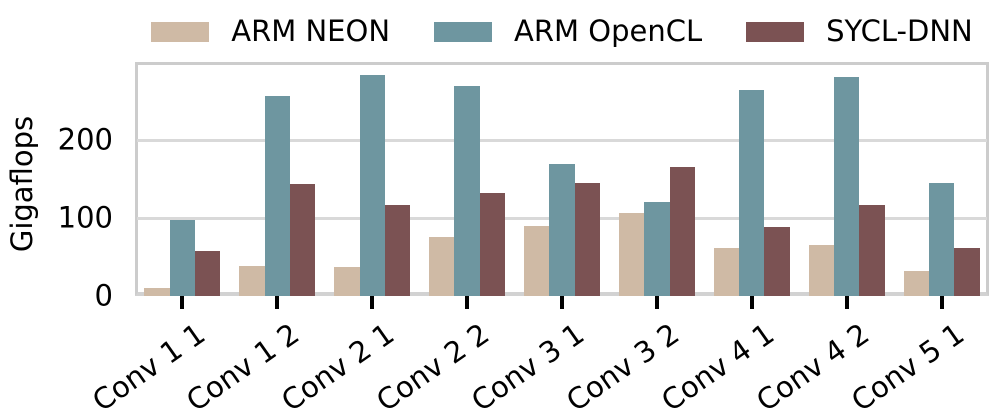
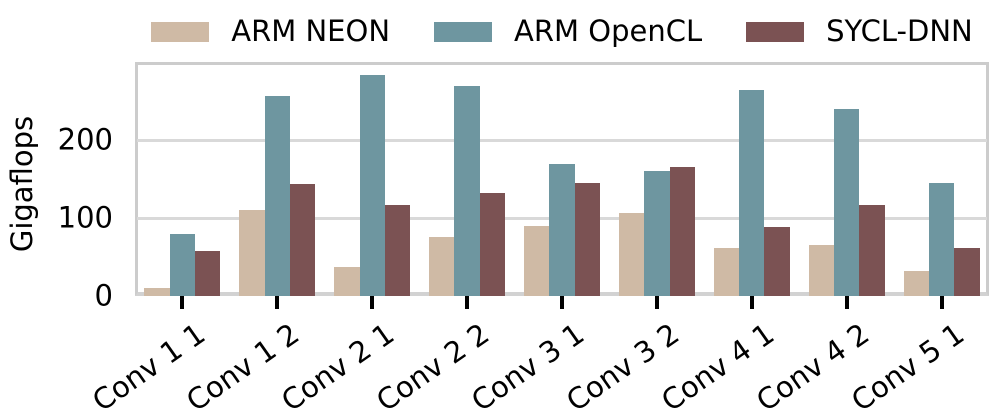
ARM OpenCL/Conv 1 1: 100 -> 80
ARM NEON/Conv 1 2: 40 -> 110
ARM OpenCL/Conv 3 2: 120 -> 160
ARM OpenCL/Conv 4 2: 280 -> 240
